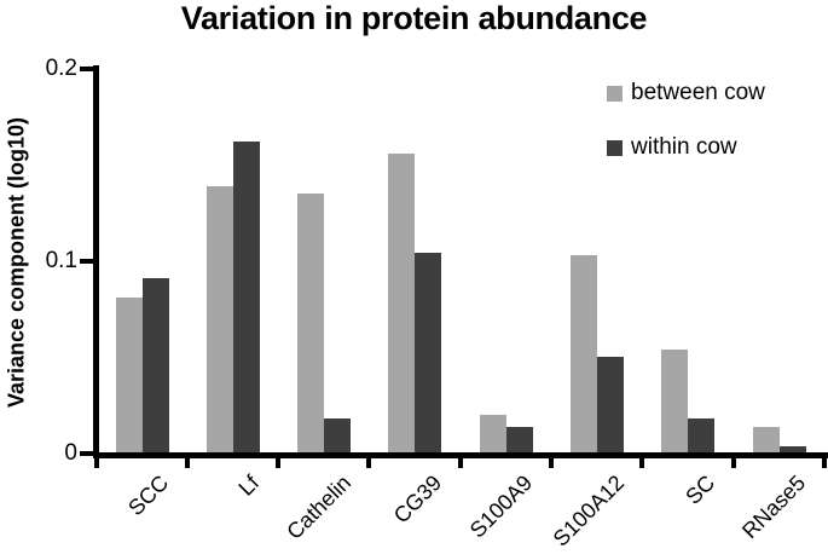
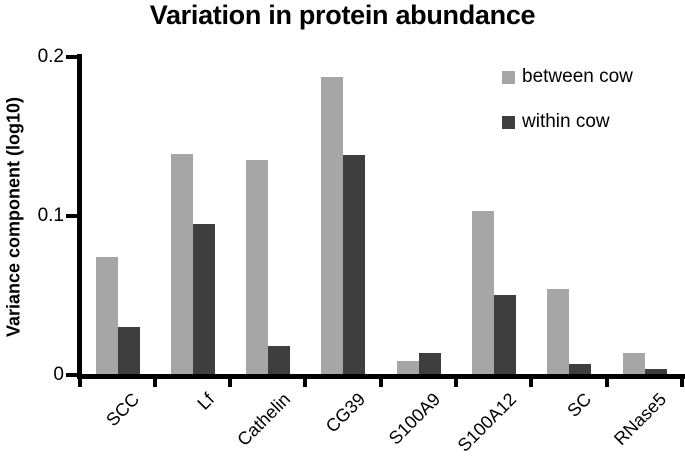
between cow/SCC: 0.081 -> 0.074
within cow/SCC: 0.091 -> 0.030
within cow/Lf: 0.162 -> 0.095
between cow/CG39: 0.156 -> 0.187
within cow/CG39: 0.104 -> 0.138
between cow/S100A9: 0.020 -> 0.009
within cow/SC: 0.018 -> 0.007
